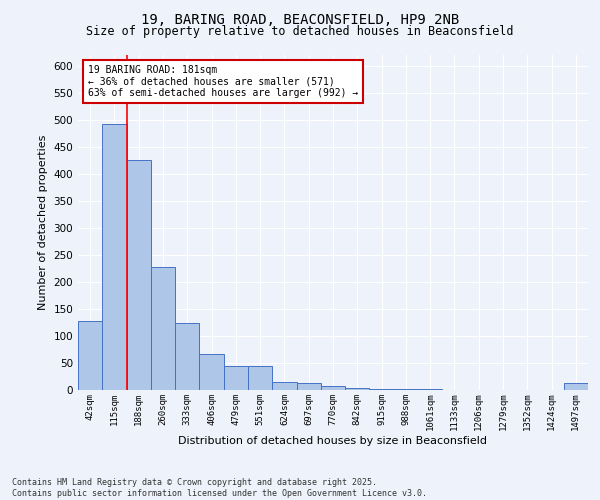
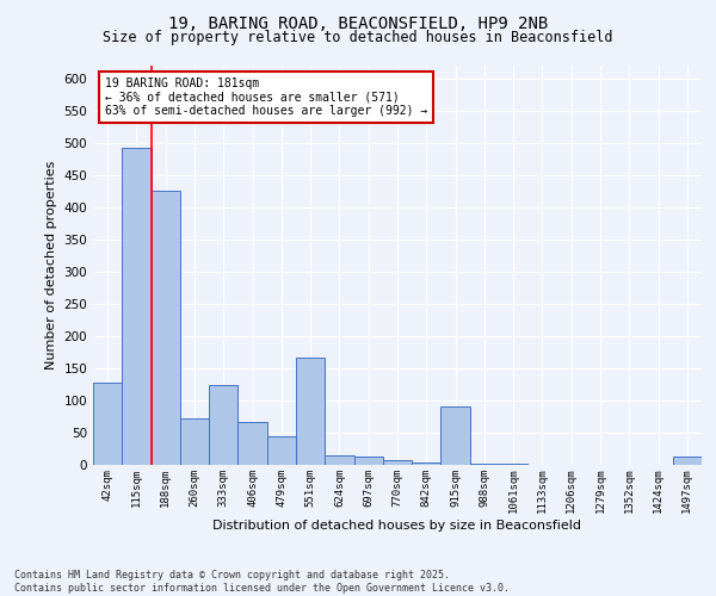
260sqm: 228 -> 72
551sqm: 45 -> 166
915sqm: 2 -> 90
